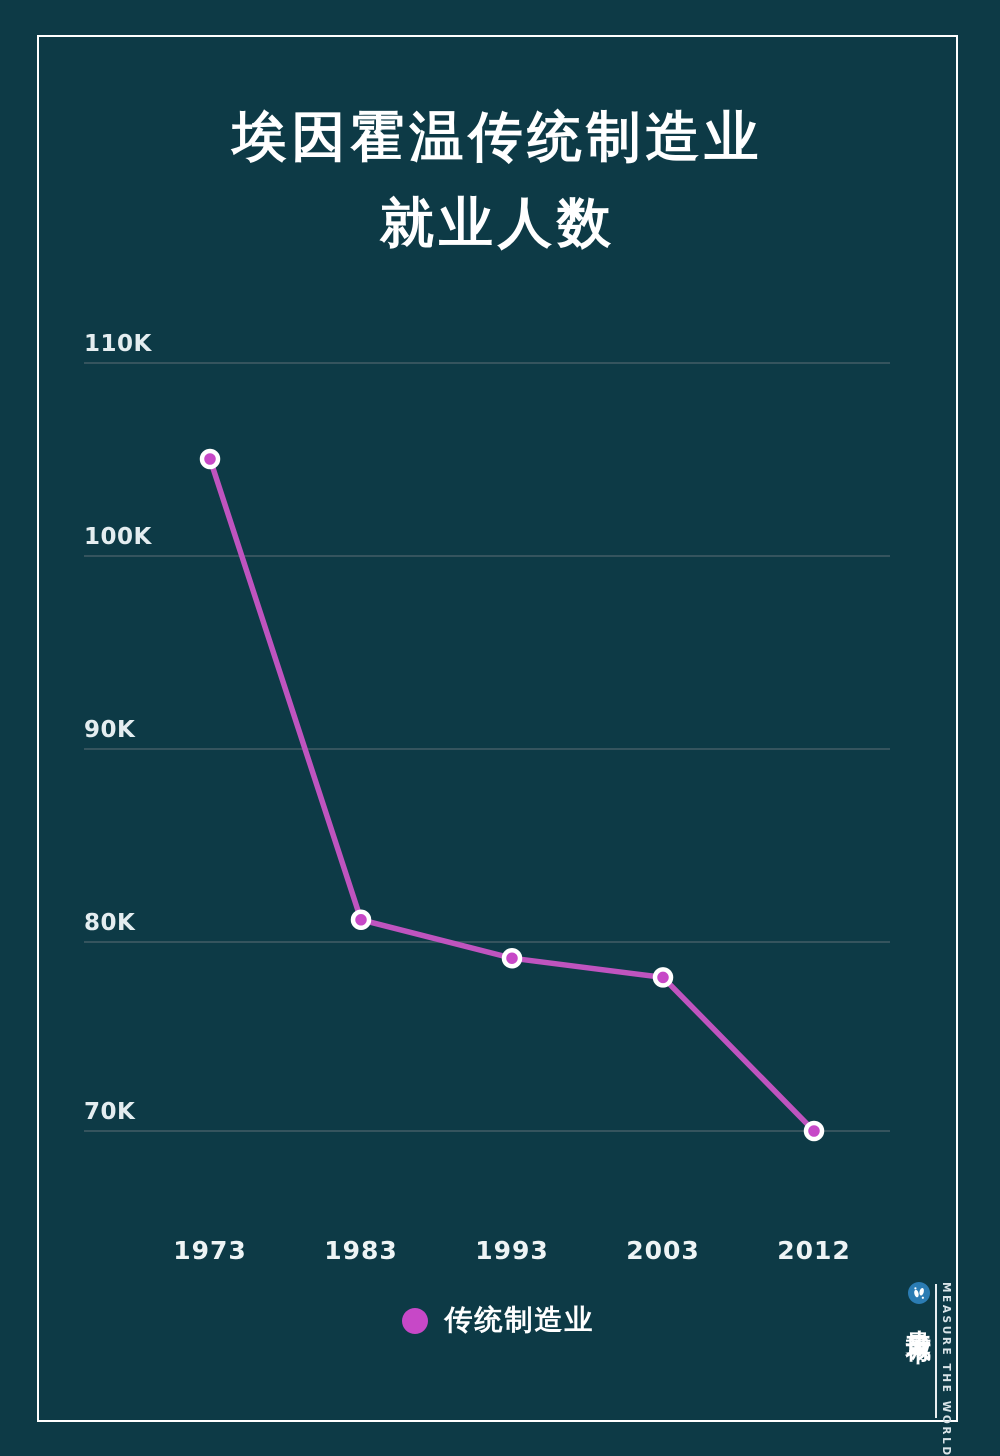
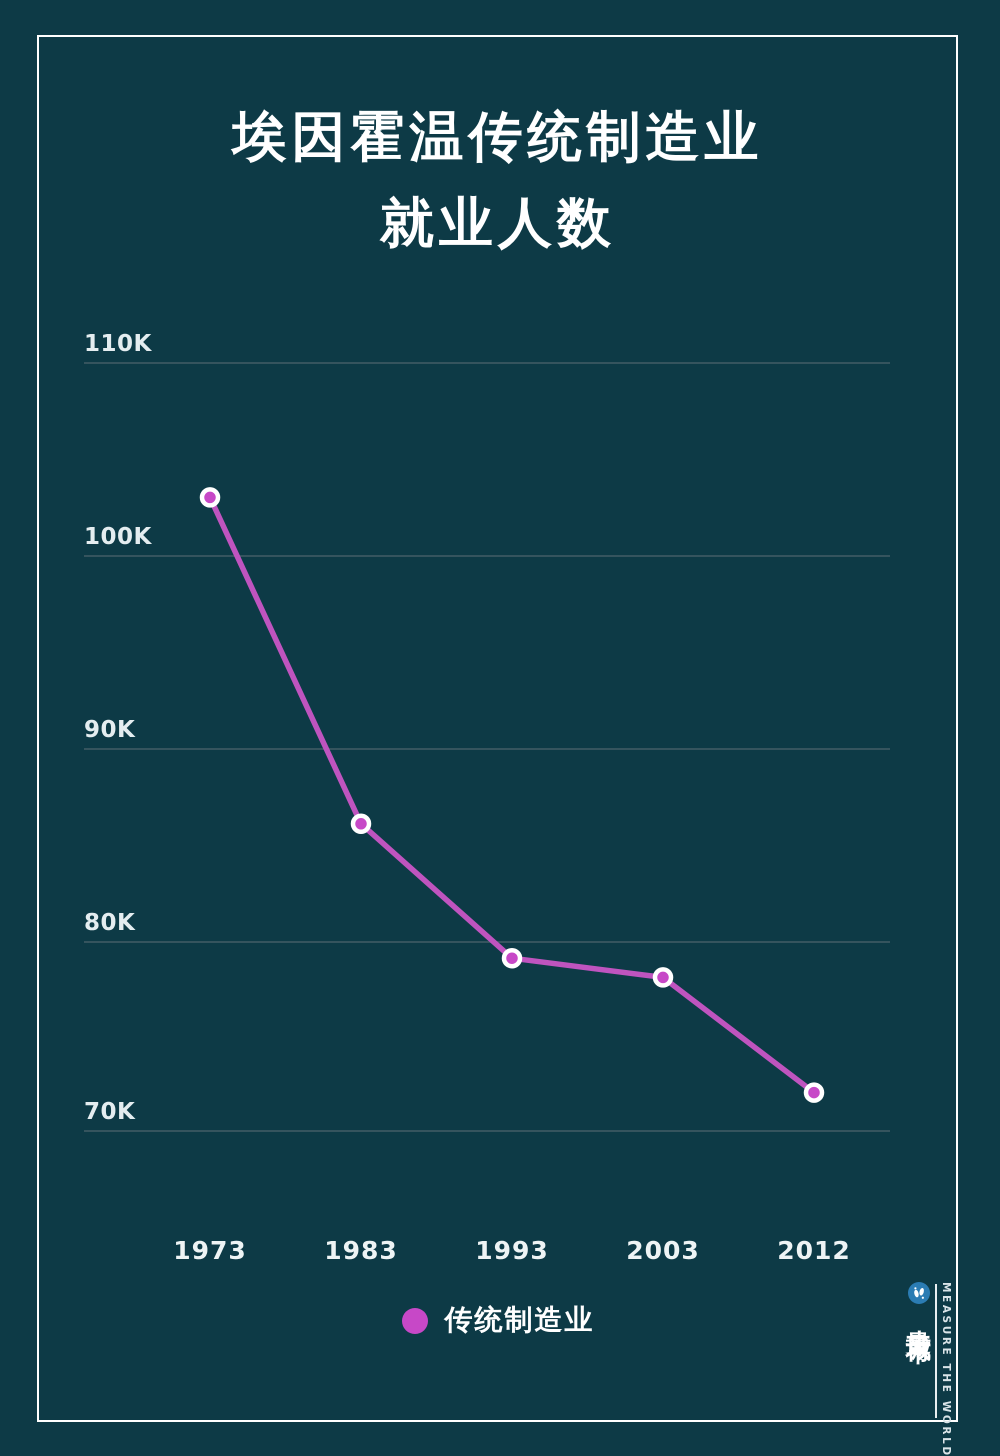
1973: 105K -> 103K
1983: 81K -> 86K
2012: 70K -> 72K
